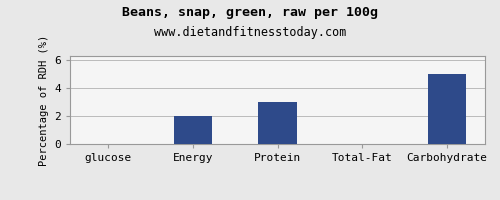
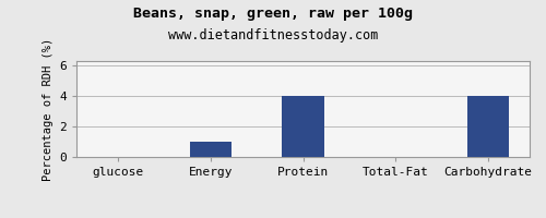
Energy: 2 -> 1
Protein: 3 -> 4
Carbohydrate: 5 -> 4
